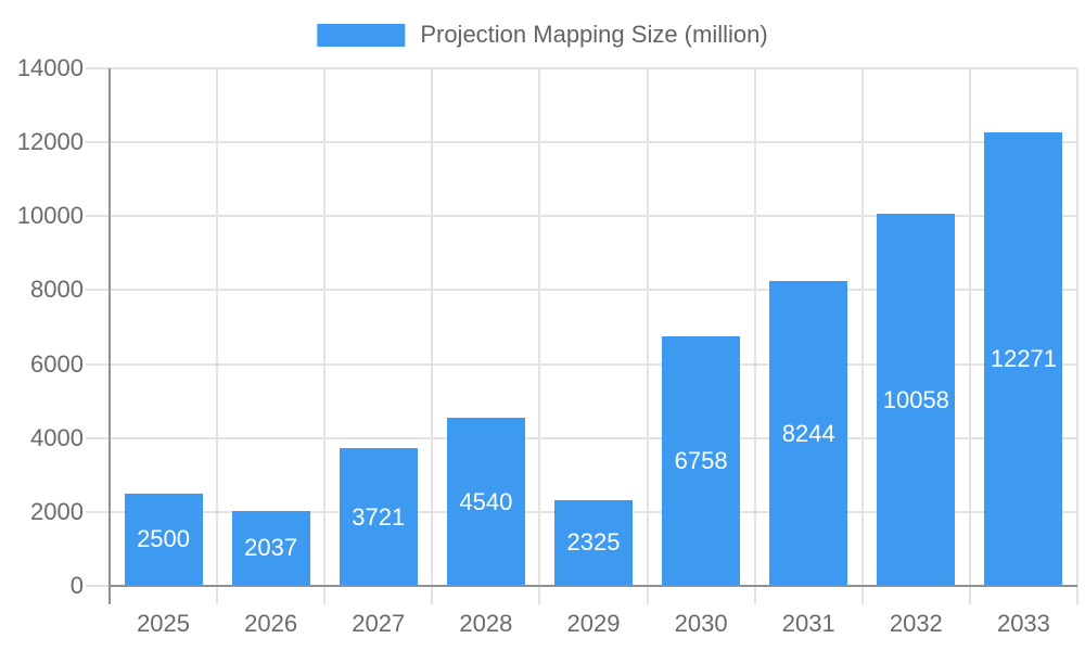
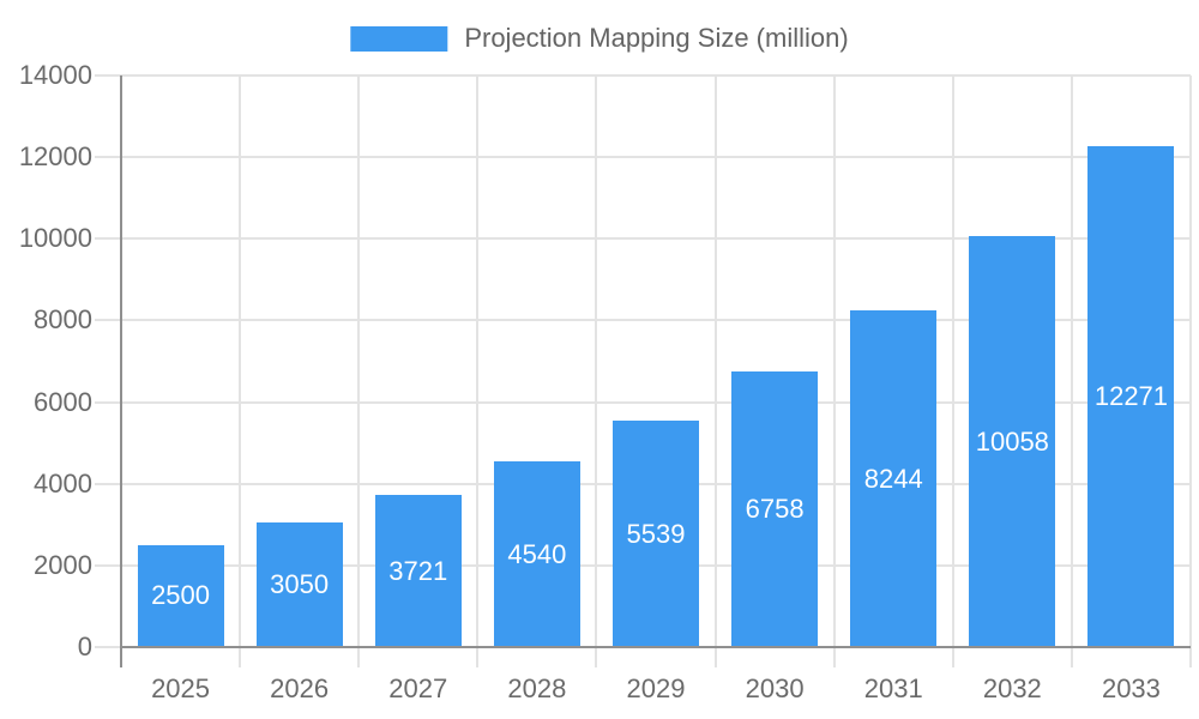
2026: 2037 -> 3050
2029: 2325 -> 5539
